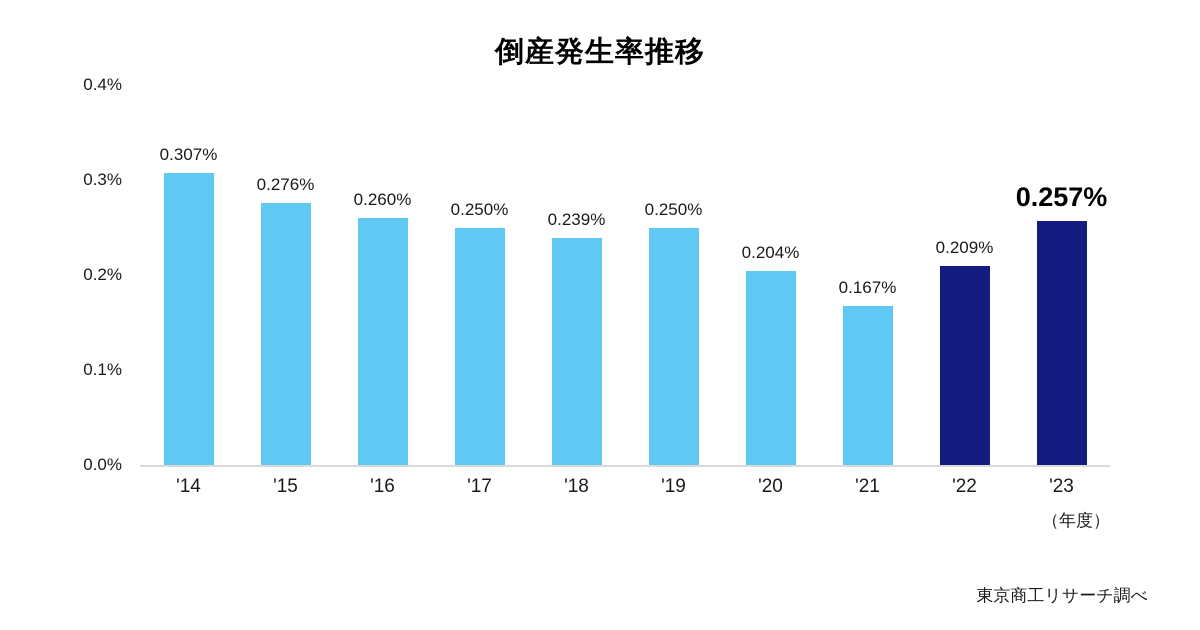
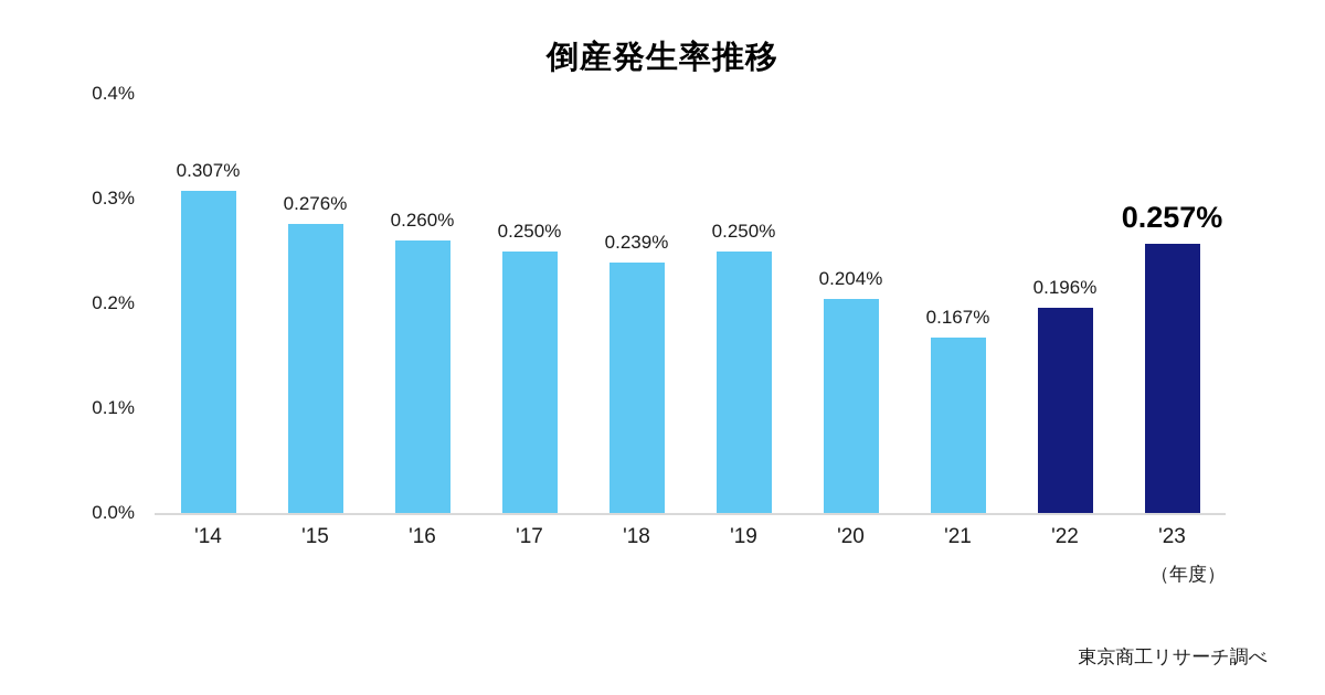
'22: 0.209% -> 0.196%
